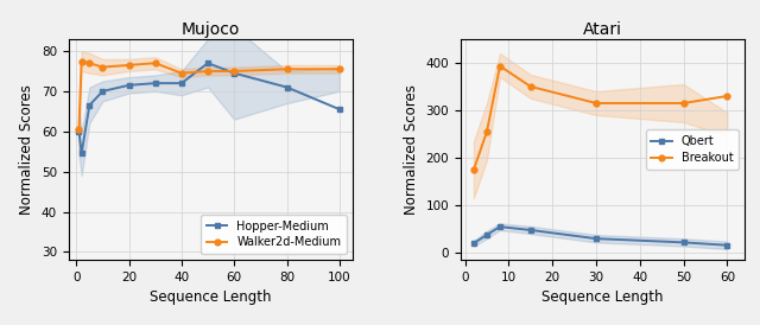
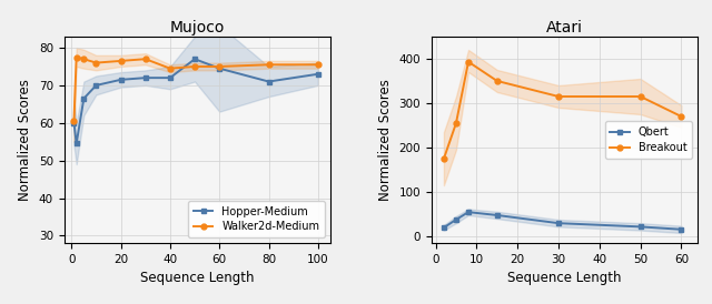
Mujoco/Hopper-Medium/100: 65.5 -> 73.0
Atari/Breakout/60: 330 -> 270
